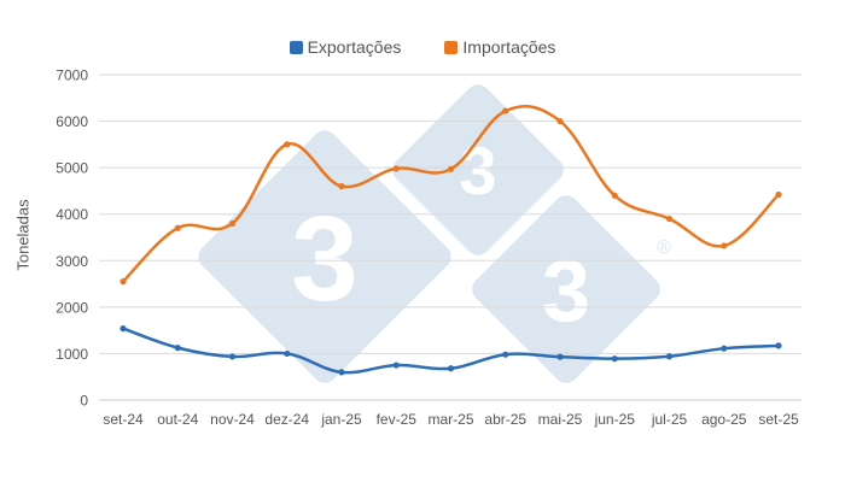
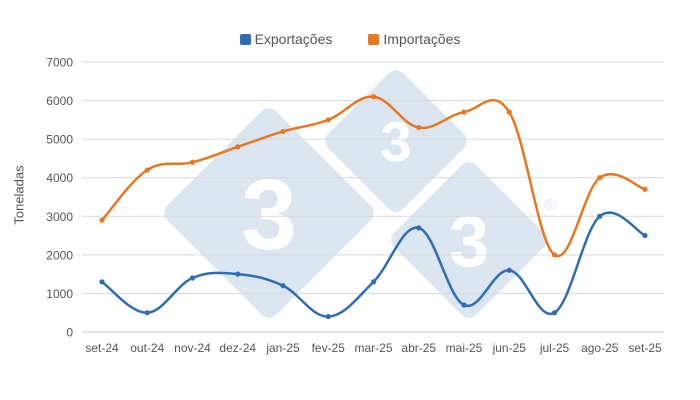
Exportações/set-24: 1500 -> 1300
Importações/set-24: 2600 -> 2900
Exportações/out-24: 1100 -> 500
Importações/out-24: 3700 -> 4200
Exportações/nov-24: 900 -> 1400
Importações/nov-24: 3800 -> 4400
Exportações/dez-24: 1000 -> 1500
Importações/dez-24: 5500 -> 4800
Exportações/jan-25: 600 -> 1200
Importações/jan-25: 4600 -> 5200
Exportações/fev-25: 800 -> 400
Importações/fev-25: 5000 -> 5500
Exportações/mar-25: 700 -> 1300
Importações/mar-25: 5000 -> 6100
Exportações/abr-25: 1000 -> 2700
Importações/abr-25: 6200 -> 5300
Exportações/mai-25: 900 -> 700
Importações/mai-25: 6000 -> 5700
Exportações/jun-25: 900 -> 1600
Importações/jun-25: 4400 -> 5700
Exportações/jul-25: 900 -> 500
Importações/jul-25: 3900 -> 2000
Exportações/ago-25: 1100 -> 3000
Importações/ago-25: 3300 -> 4000
Exportações/set-25: 1200 -> 2500
Importações/set-25: 4400 -> 3700
